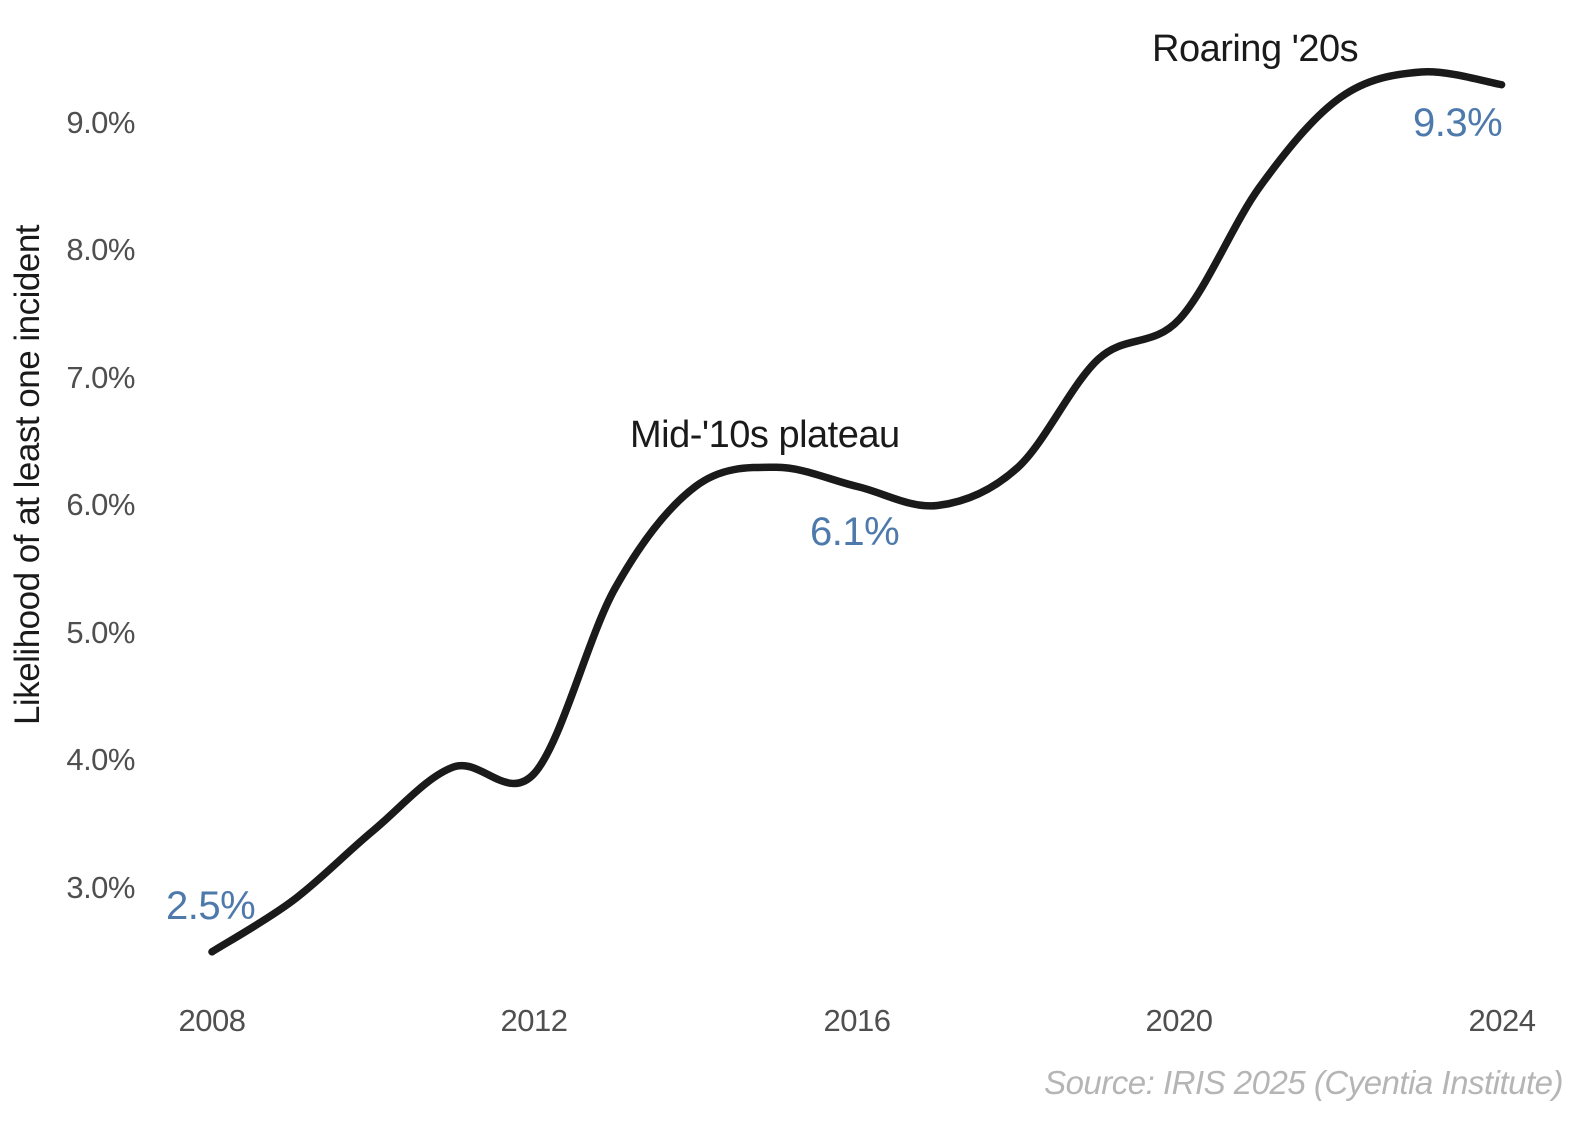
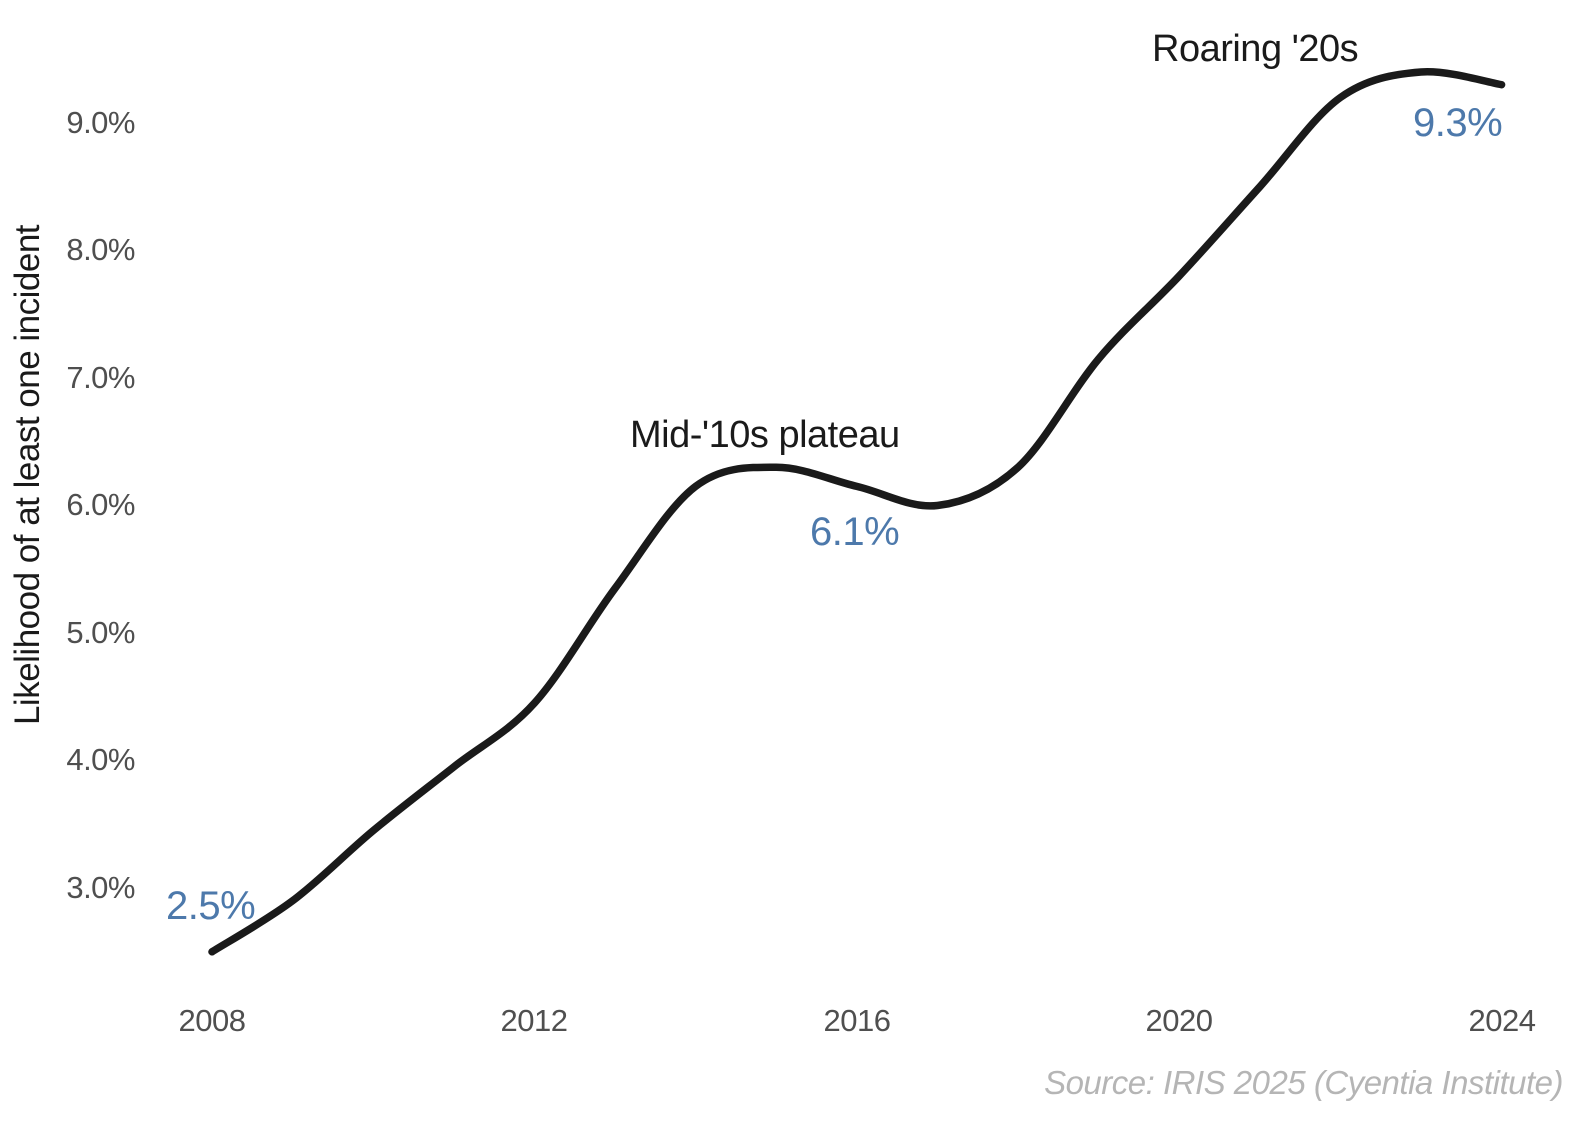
2012: 3.90% -> 4.45%
2020: 7.46% -> 7.80%
